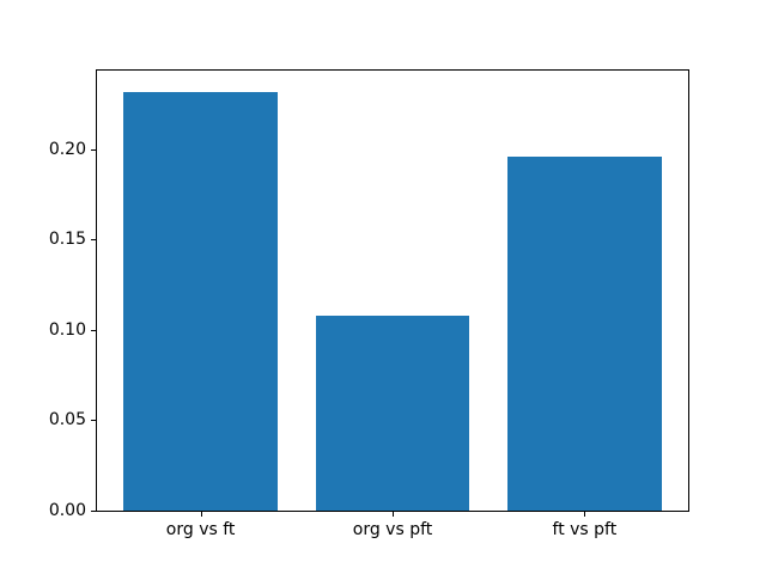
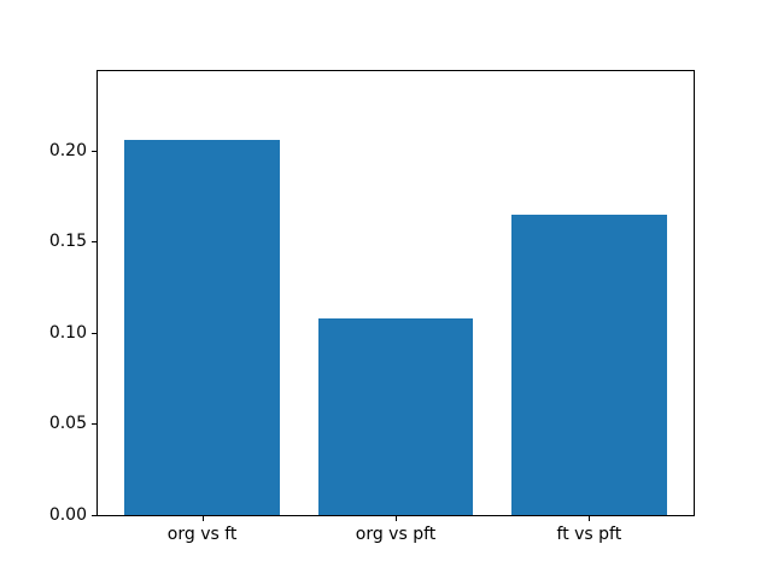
org vs ft: 0.232 -> 0.206
ft vs pft: 0.196 -> 0.165
